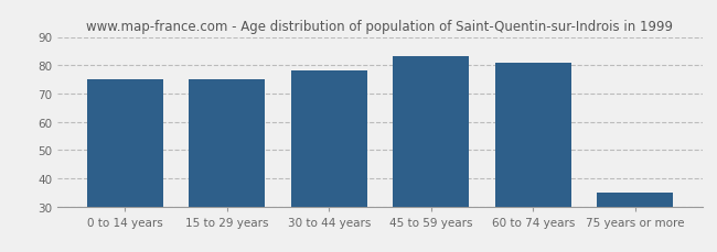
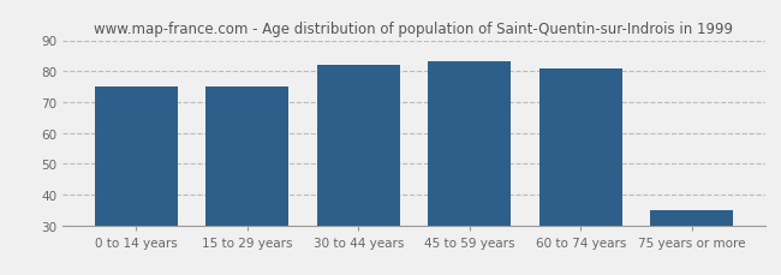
30 to 44 years: 78 -> 82
